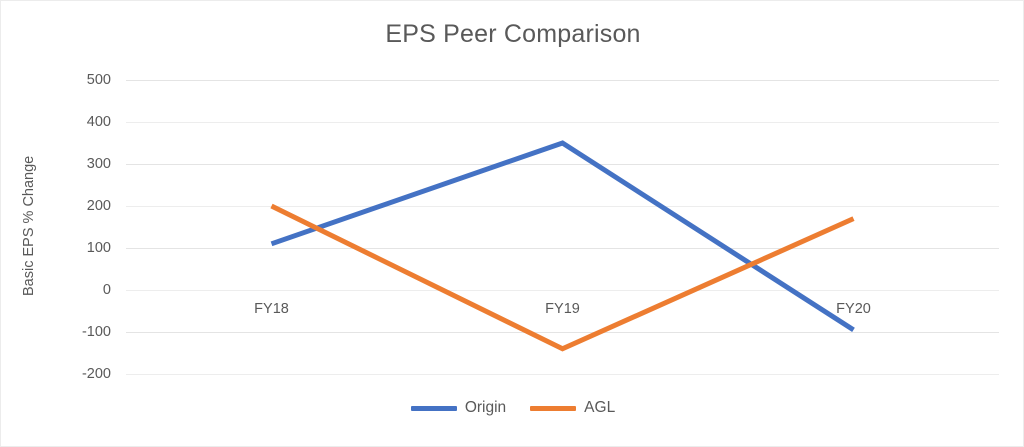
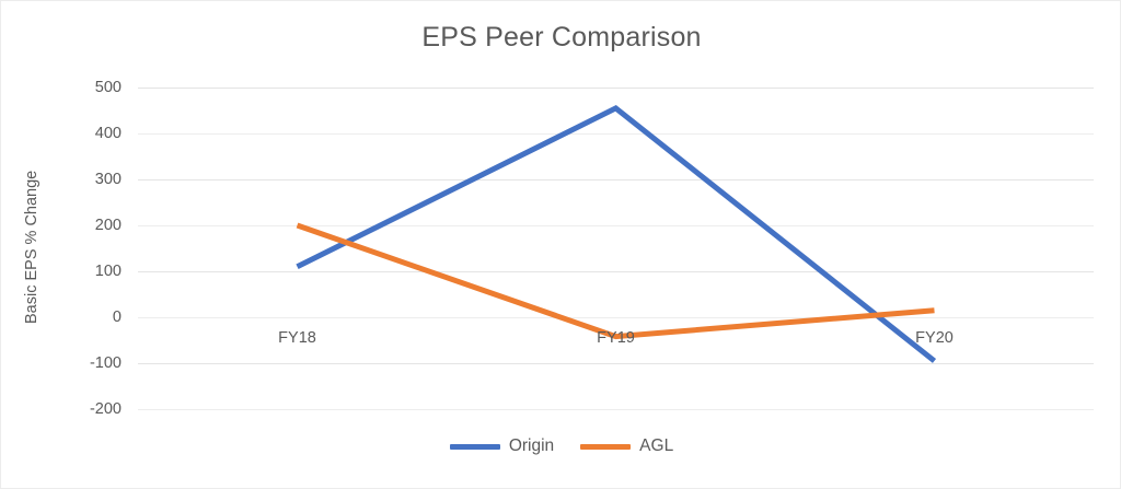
Origin/FY19: 350 -> 460
AGL/FY19: -140 -> -40
AGL/FY20: 170 -> 20
